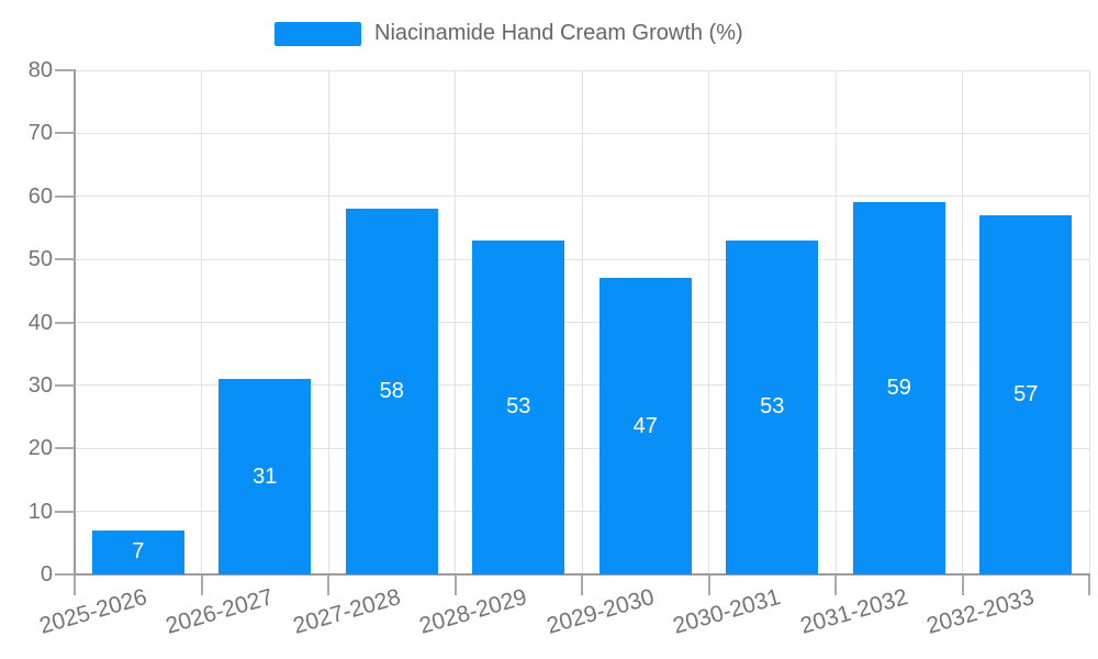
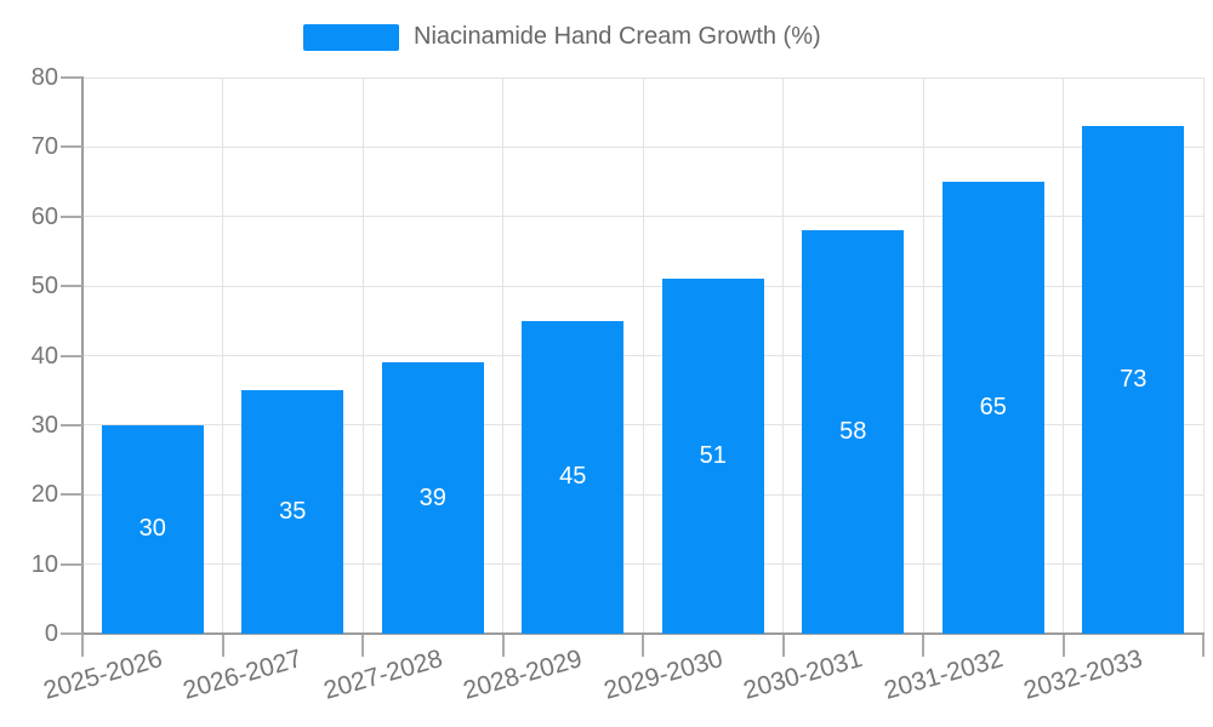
2025-2026: 7 -> 30
2026-2027: 31 -> 35
2027-2028: 58 -> 39
2028-2029: 53 -> 45
2029-2030: 47 -> 51
2030-2031: 53 -> 58
2031-2032: 59 -> 65
2032-2033: 57 -> 73
